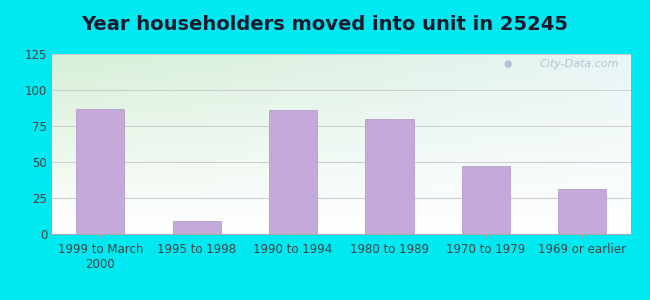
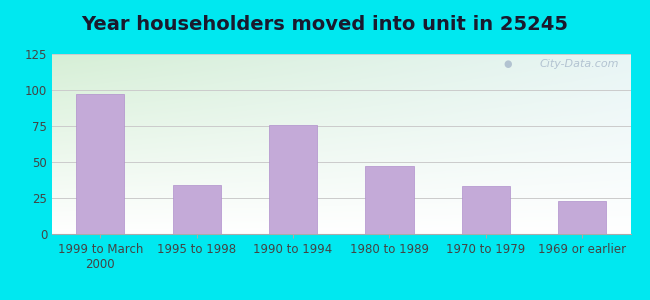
1999 to March 2000: 87 -> 97
1995 to 1998: 9 -> 34
1990 to 1994: 86 -> 76
1980 to 1989: 80 -> 47
1970 to 1979: 47 -> 33
1969 or earlier: 31 -> 23
